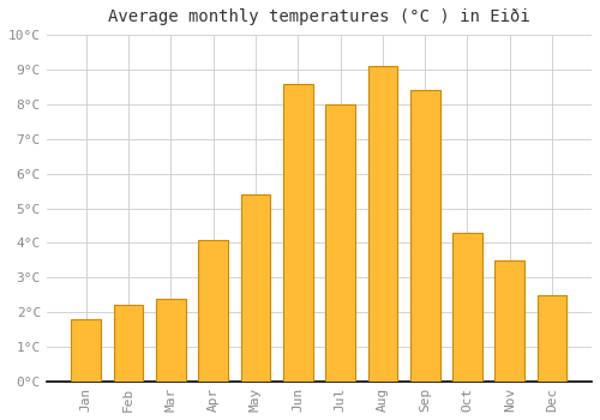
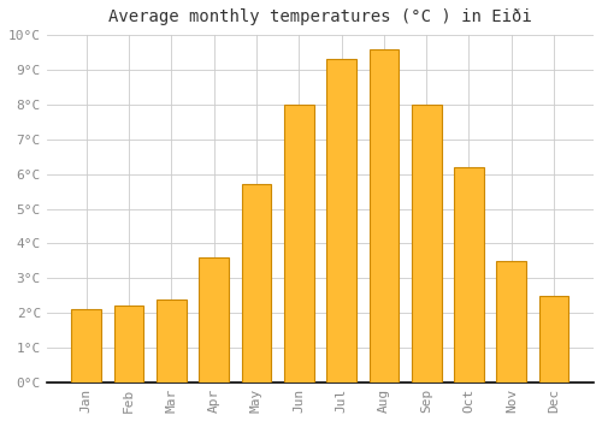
Jan: 1.8°C -> 2.1°C
Apr: 4.1°C -> 3.6°C
May: 5.4°C -> 5.7°C
Jun: 8.6°C -> 8.0°C
Jul: 8.0°C -> 9.3°C
Aug: 9.1°C -> 9.6°C
Sep: 8.4°C -> 8.0°C
Oct: 4.3°C -> 6.2°C
